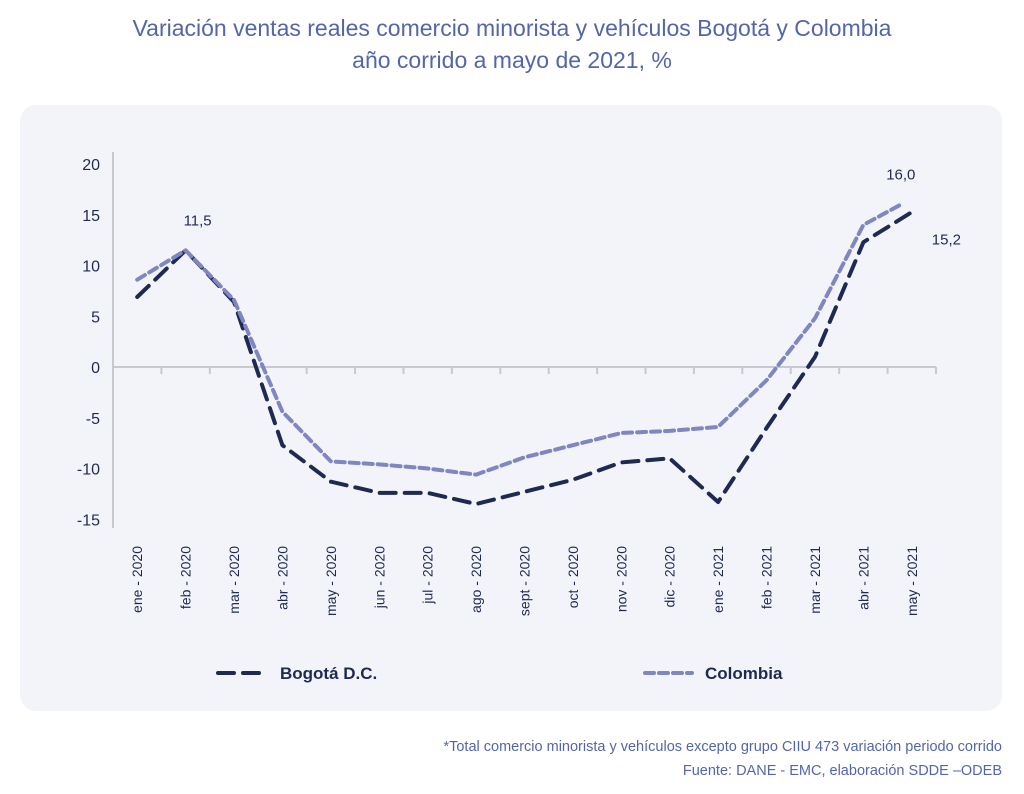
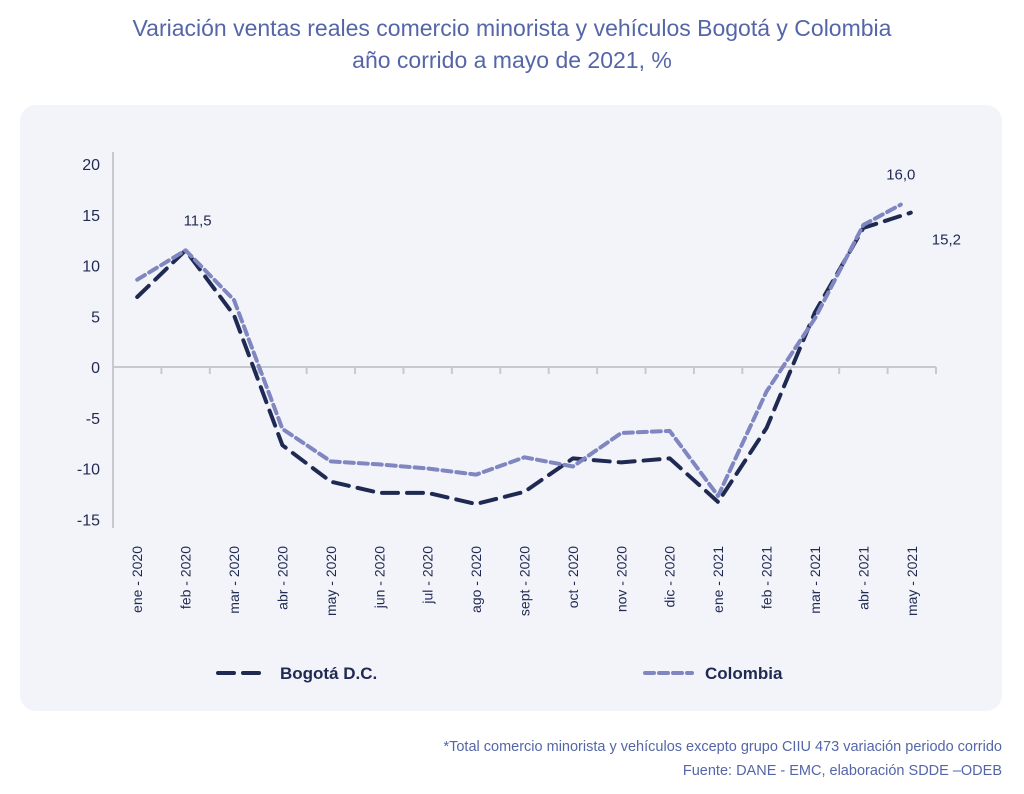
Bogotá D.C./mar - 2020: 6.4 -> 5.1
Colombia/abr - 2020: -4.4 -> -6.1
Bogotá D.C./oct - 2020: -11.1 -> -9.0
Colombia/oct - 2020: -7.7 -> -9.8
Colombia/ene - 2021: -5.9 -> -12.7
Colombia/feb - 2021: -1.3 -> -2.4
Bogotá D.C./mar - 2021: 1.0 -> 5.4
Bogotá D.C./abr - 2021: 12.3 -> 13.7
